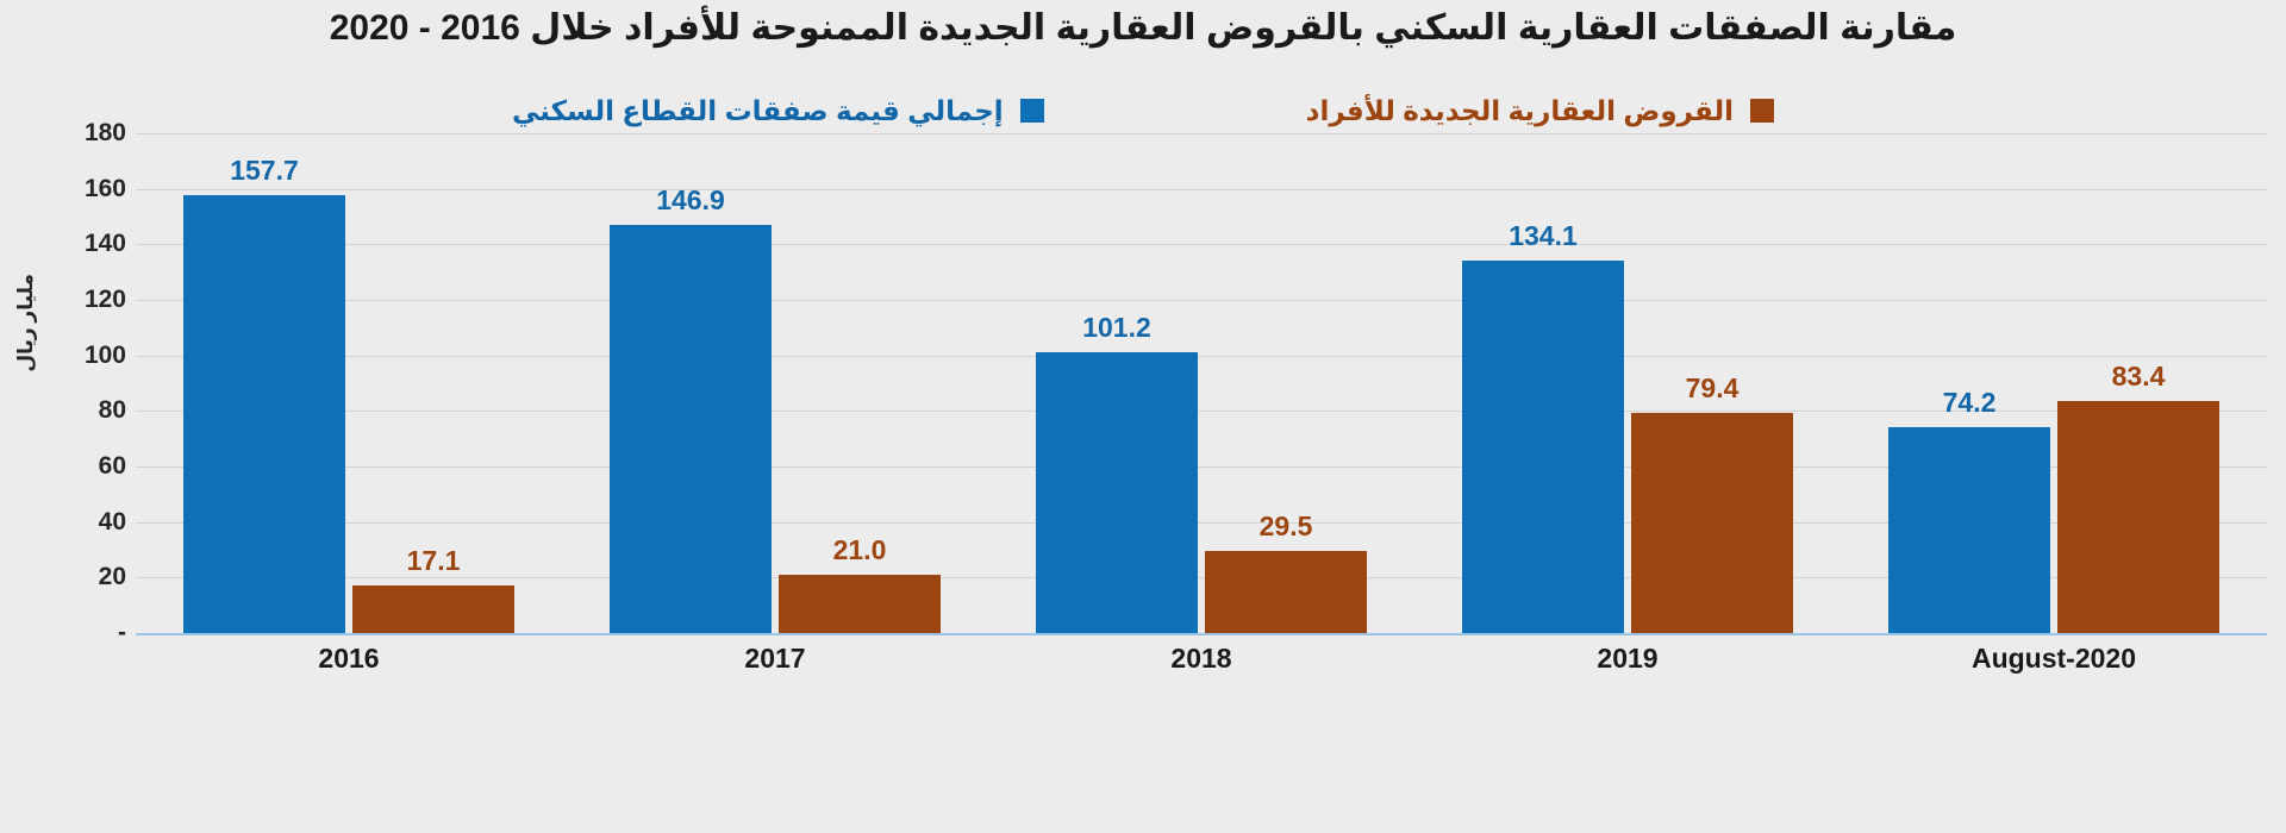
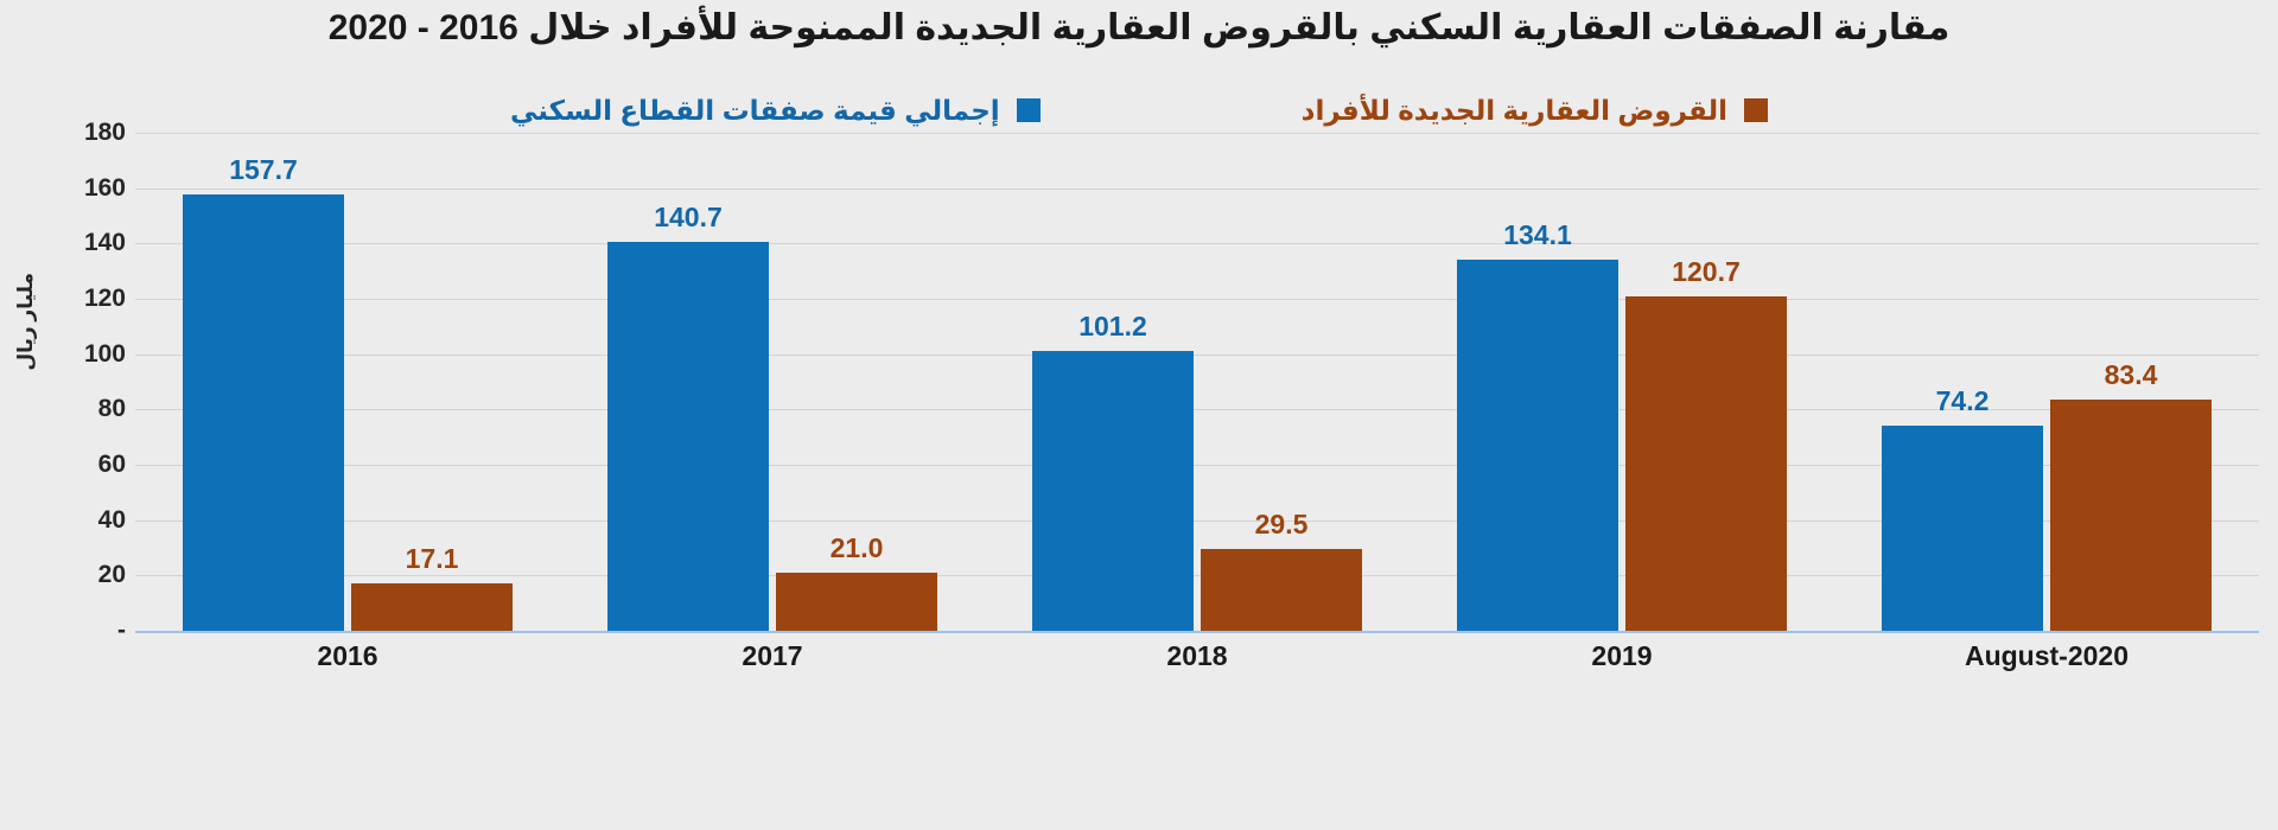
إجمالي قيمة صفقات القطاع السكني/2017: 146.9 -> 140.7
القروض العقارية الجديدة للأفراد/2019: 79.4 -> 120.7
